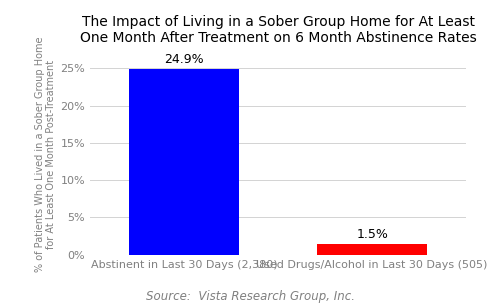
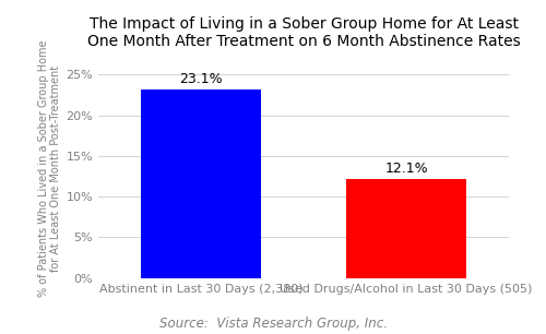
Abstinent in Last 30 Days (2,380): 24.9% -> 23.1%
Used Drugs/Alcohol in Last 30 Days (505): 1.5% -> 12.1%
